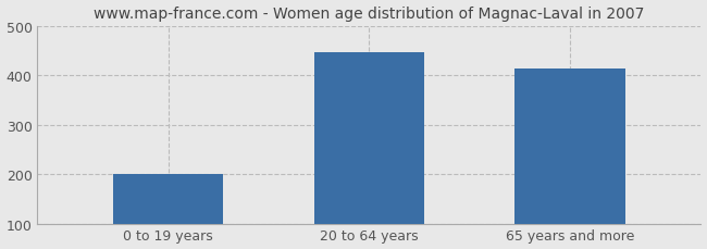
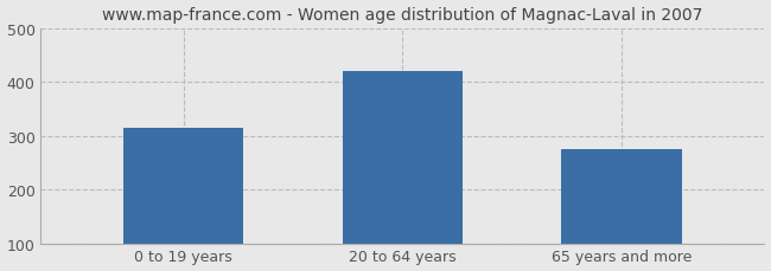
0 to 19 years: 200 -> 315
20 to 64 years: 447 -> 420
65 years and more: 413 -> 275
